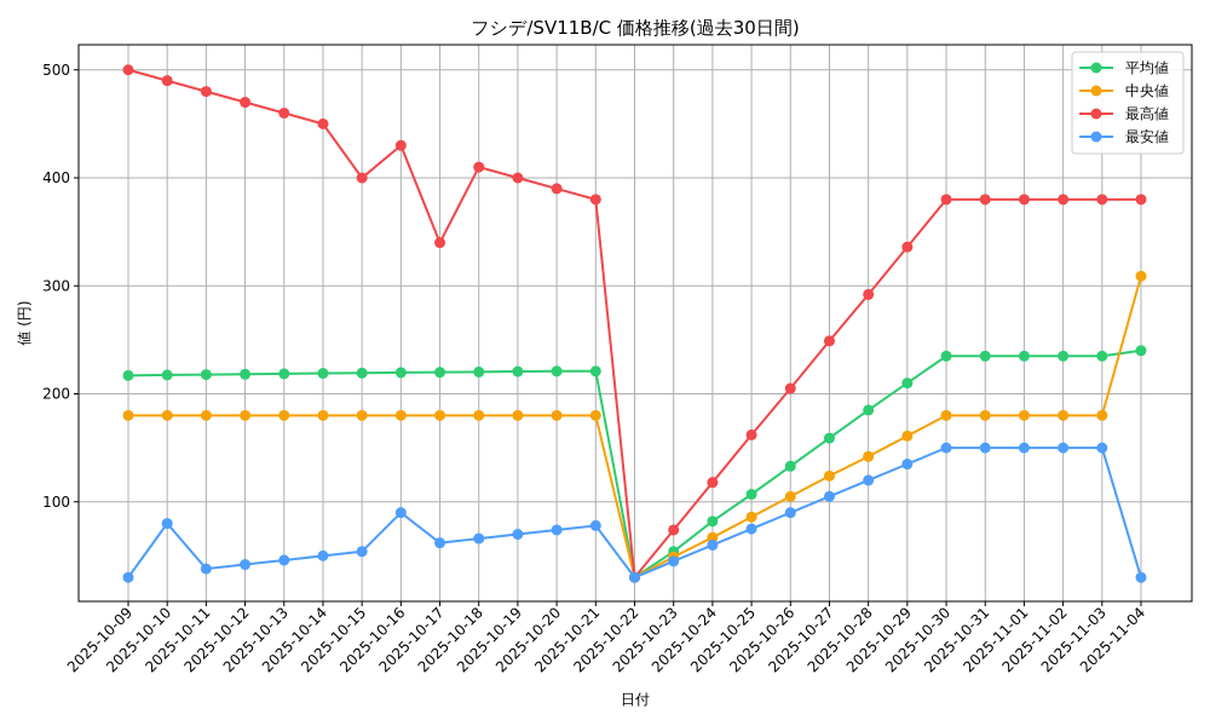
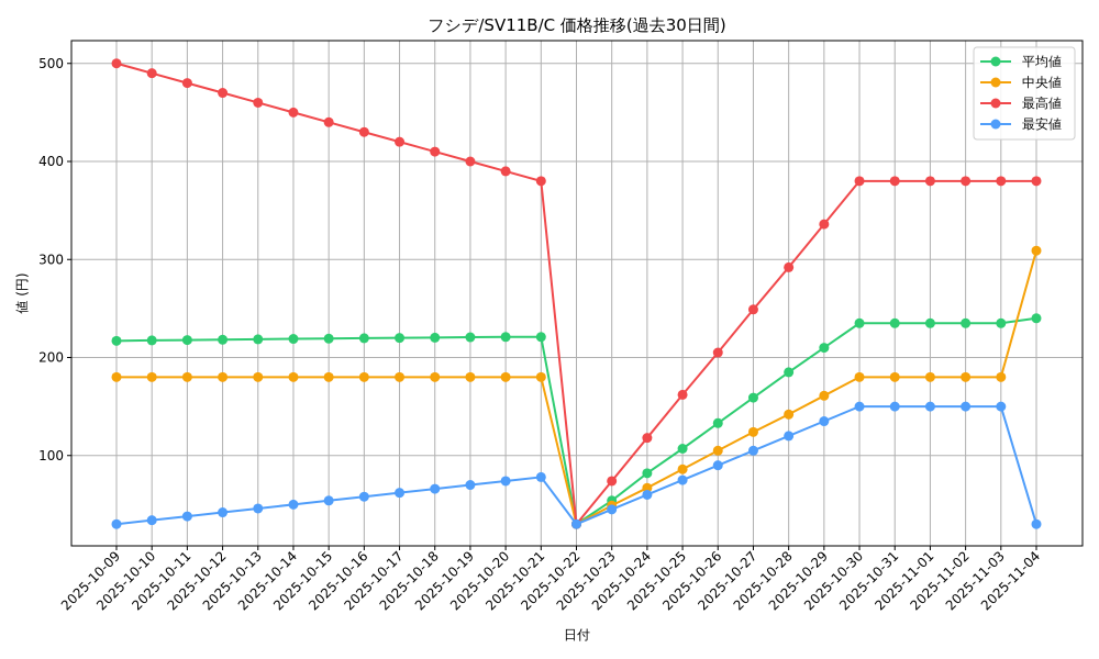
最安値/2025-10-10: 80 -> 30
最高値/2025-10-15: 400 -> 440
最安値/2025-10-16: 90 -> 60
最高値/2025-10-17: 340 -> 420
